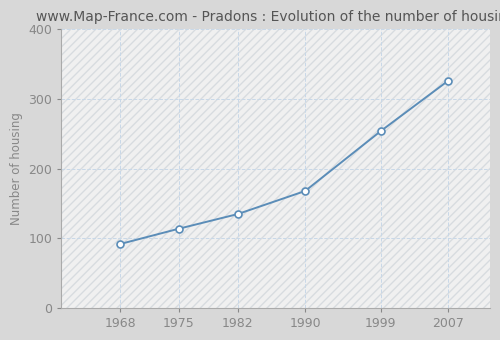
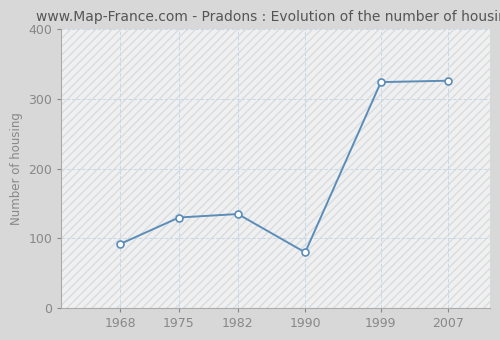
1975: 114 -> 130
1990: 168 -> 80
1999: 254 -> 324
